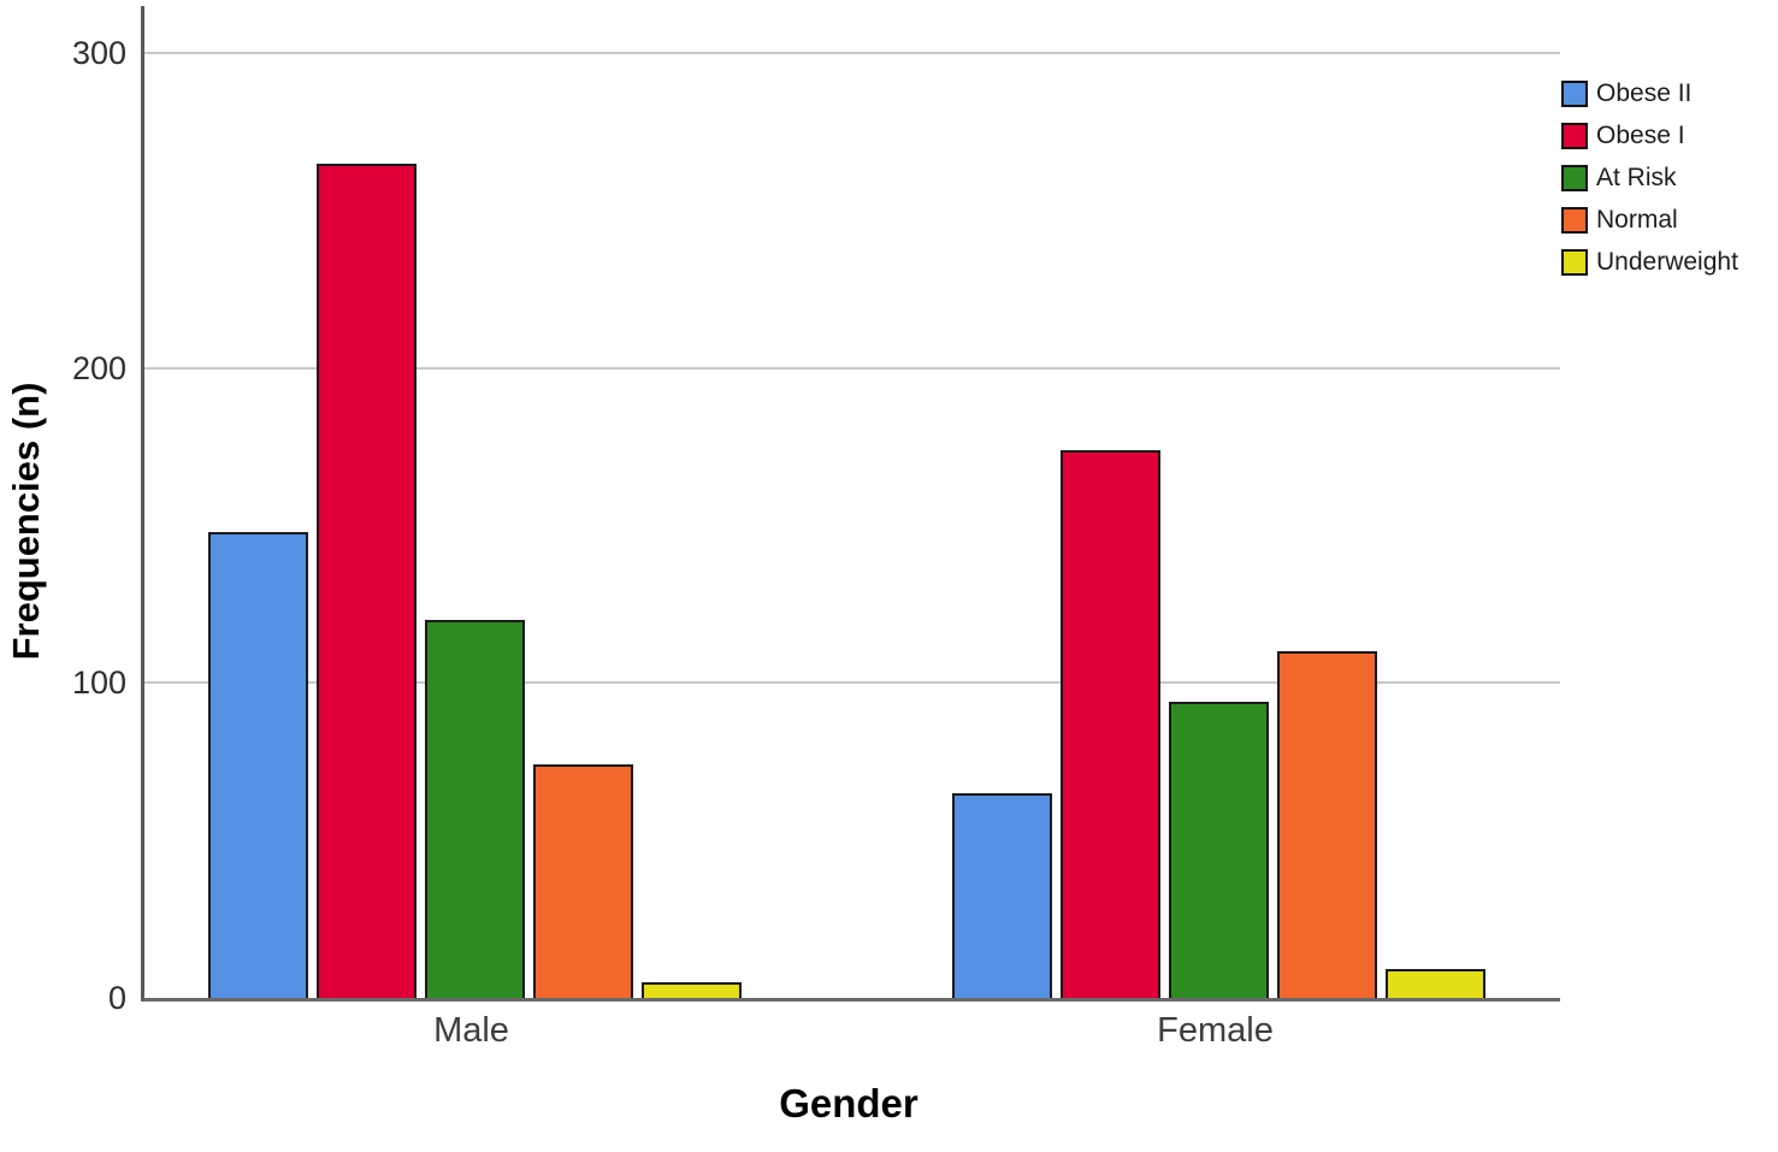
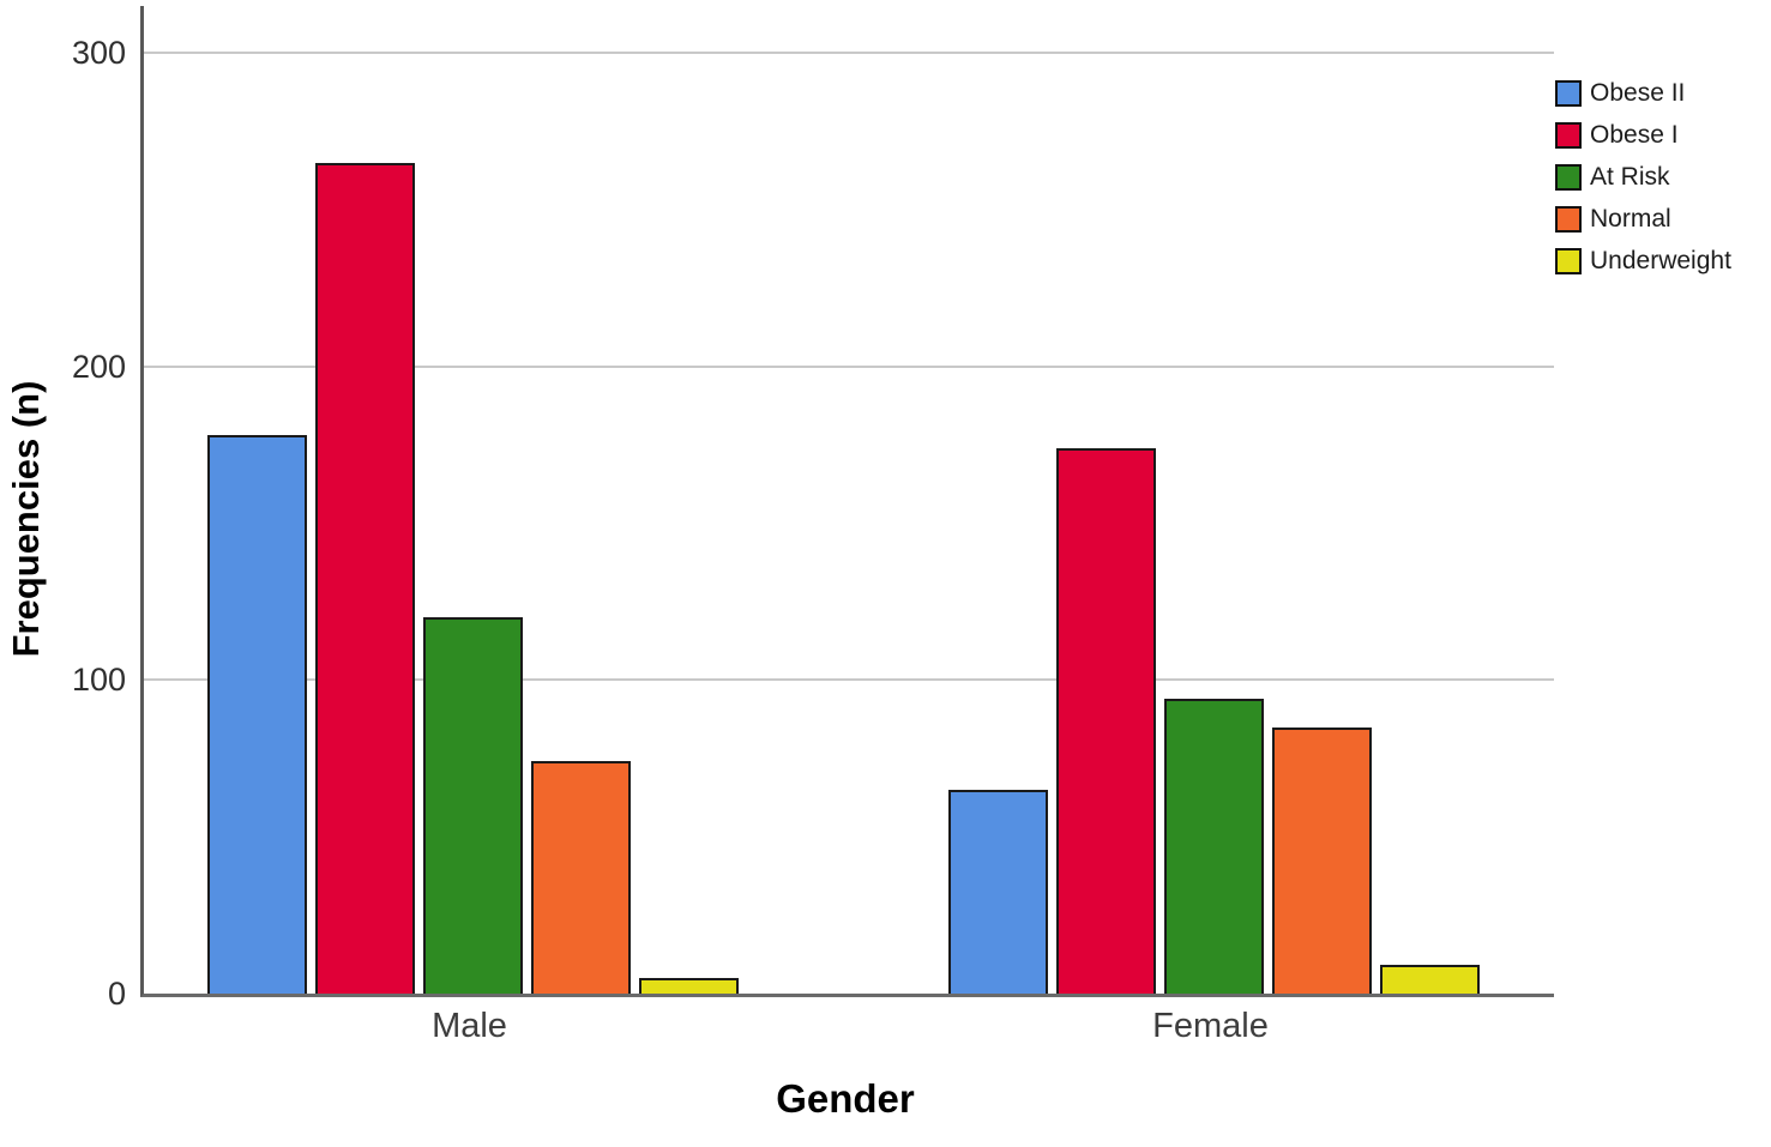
Obese II/Male: 148 -> 178
Normal/Female: 110 -> 85
